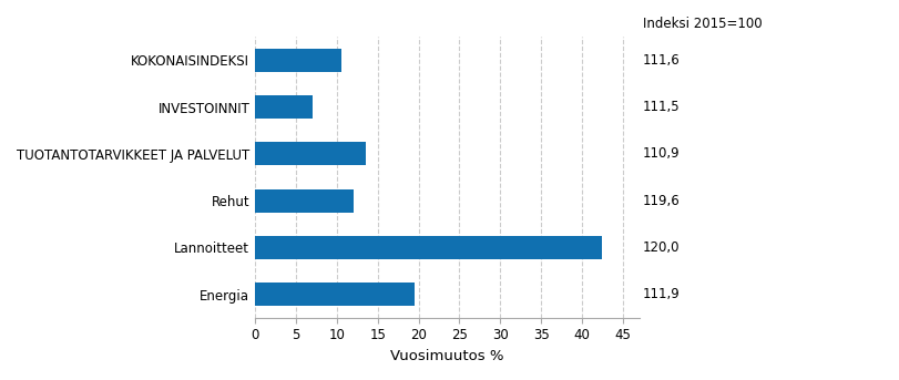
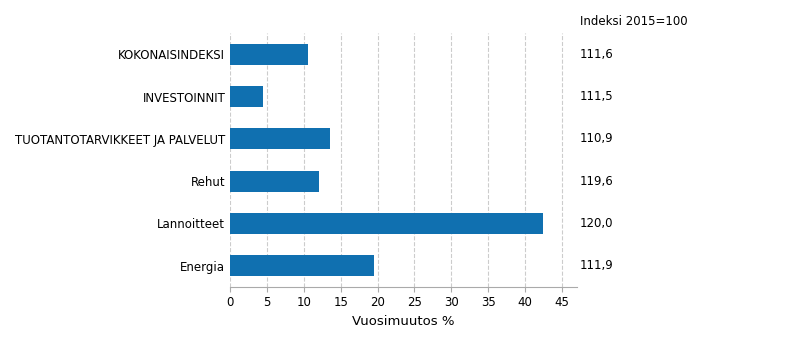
INVESTOINNIT: 7.0 -> 4.5
